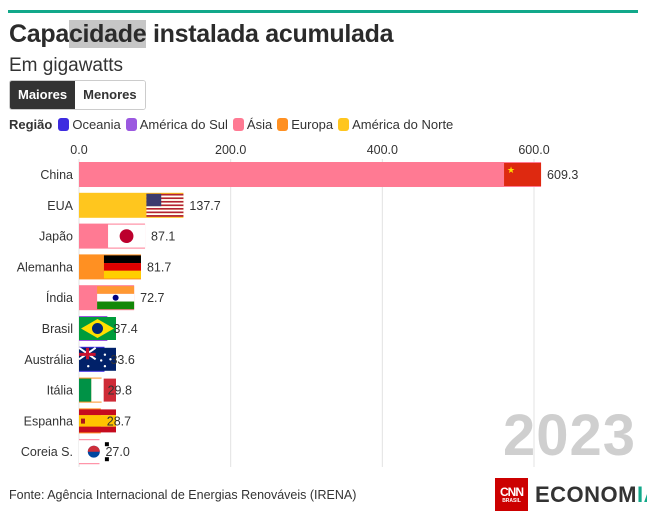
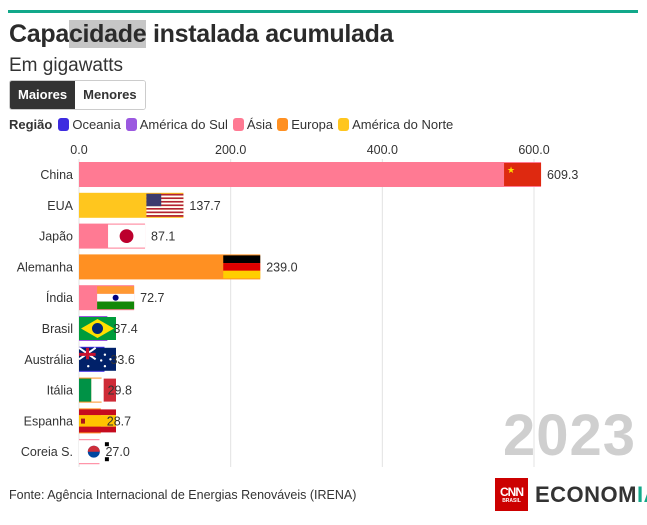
Alemanha: 81.7 -> 239.0
